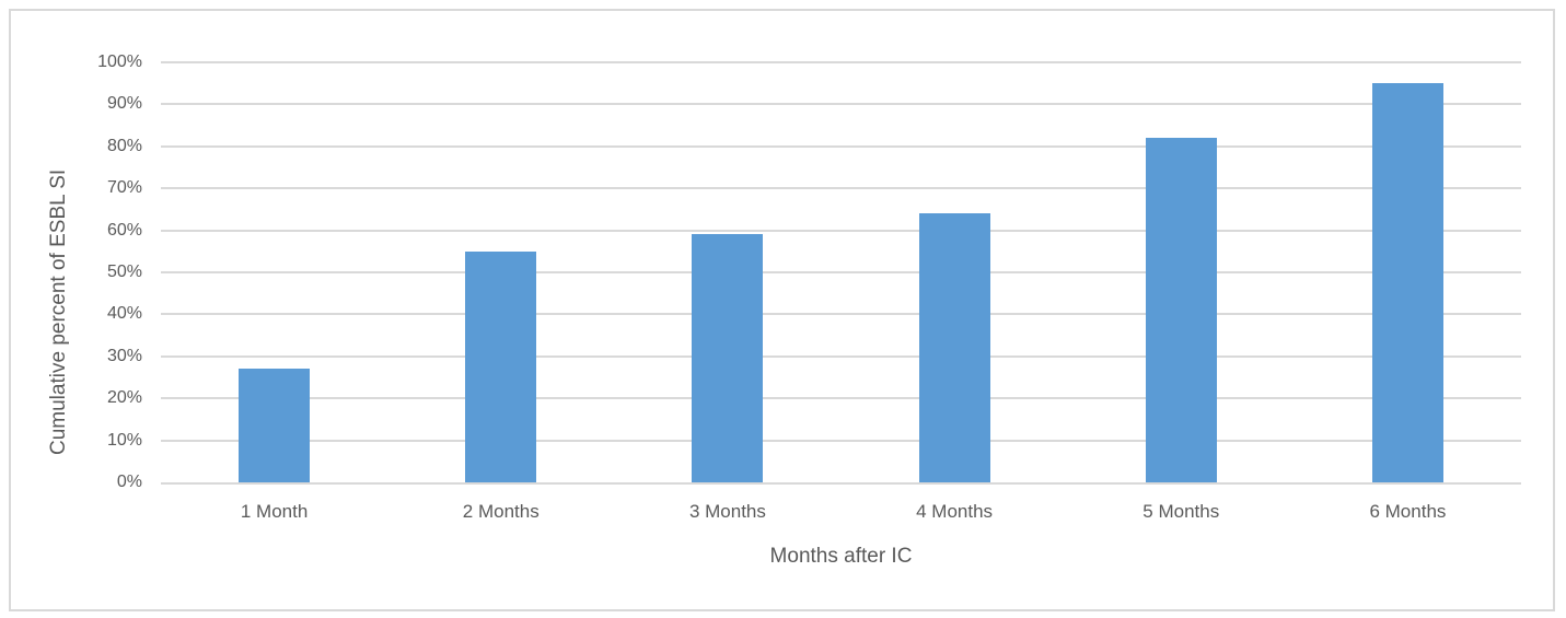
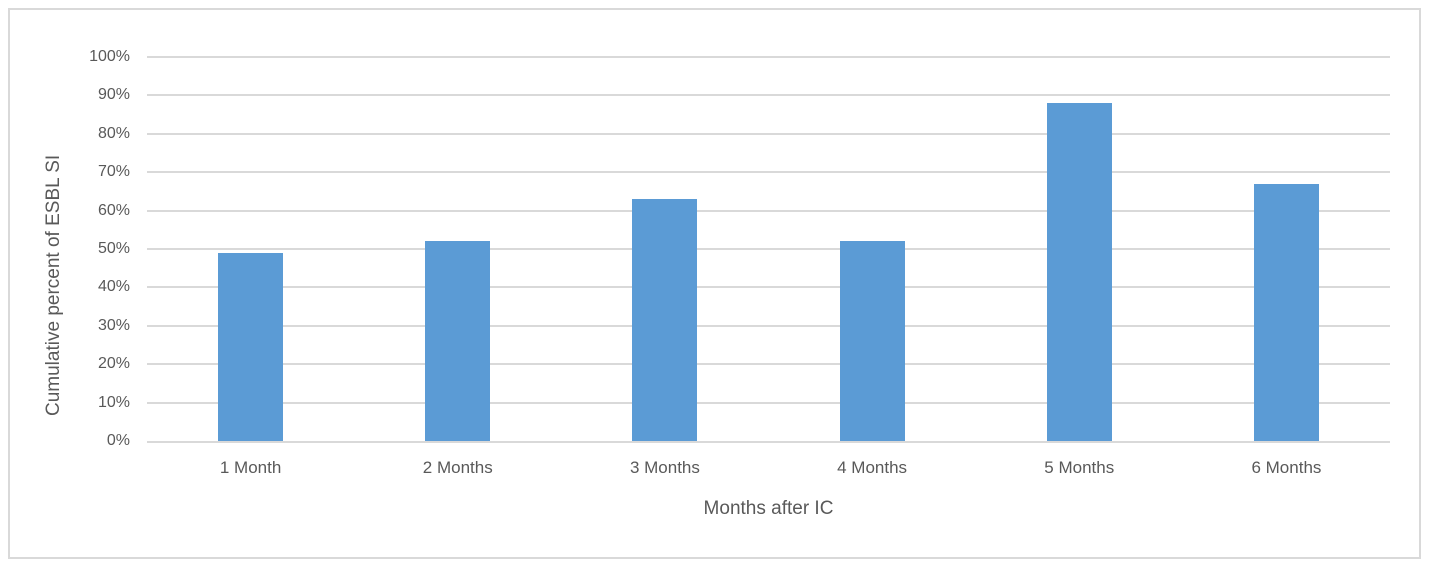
1 Month: 27% -> 49%
2 Months: 55% -> 52%
3 Months: 59% -> 63%
4 Months: 64% -> 52%
5 Months: 82% -> 88%
6 Months: 95% -> 67%
